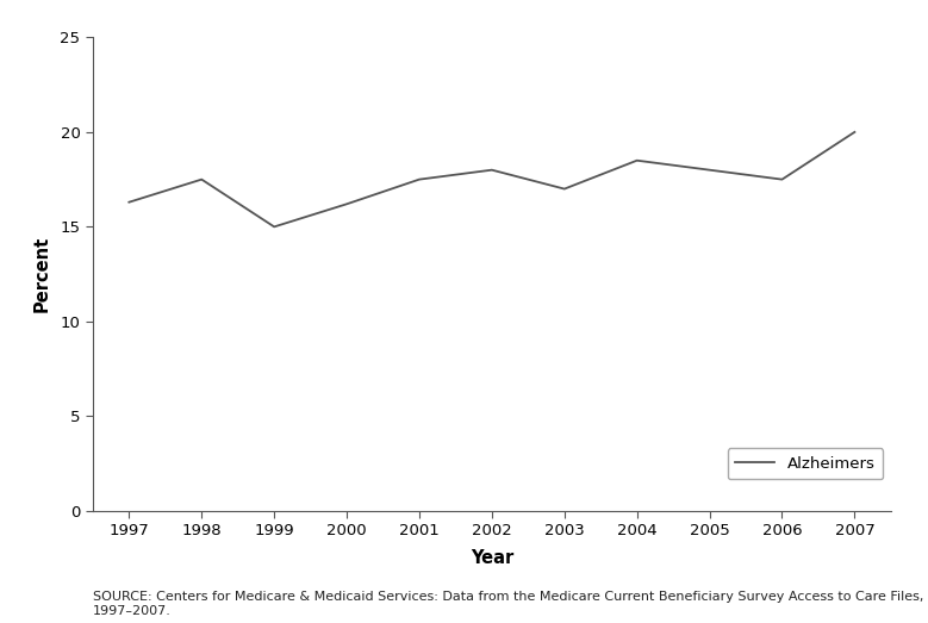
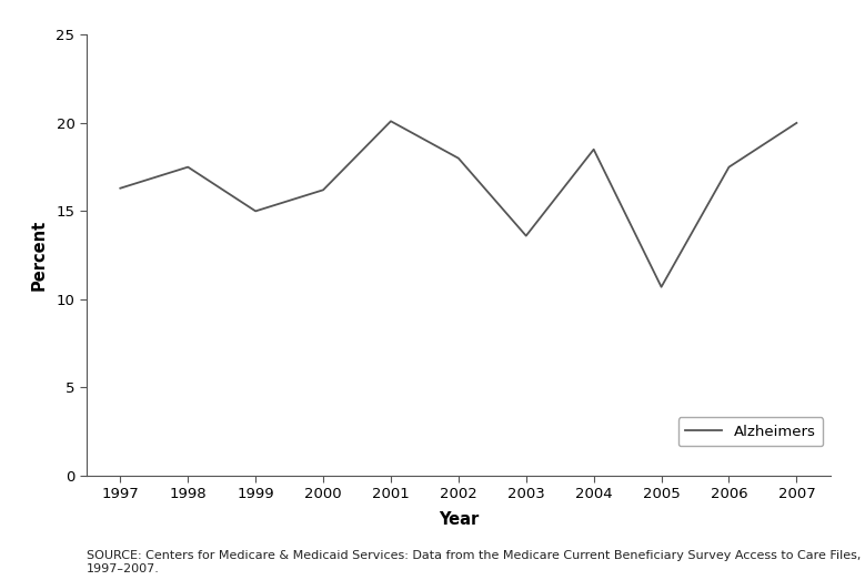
2001: 17.5 -> 20.1
2003: 17.0 -> 13.6
2005: 18.0 -> 10.7
